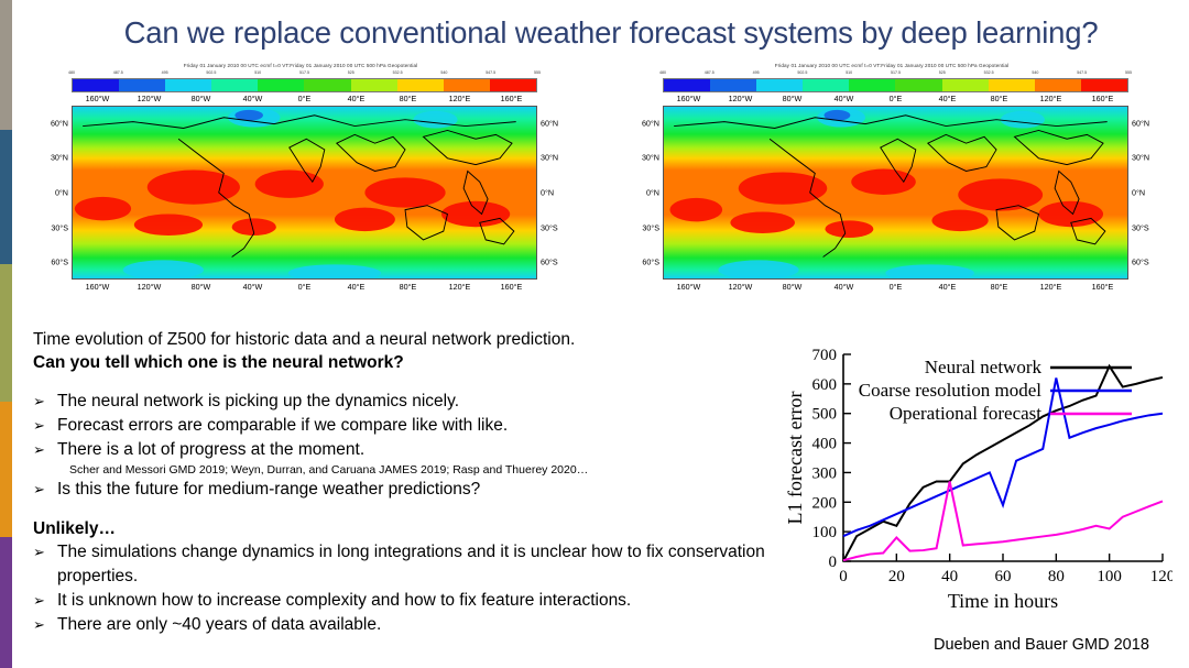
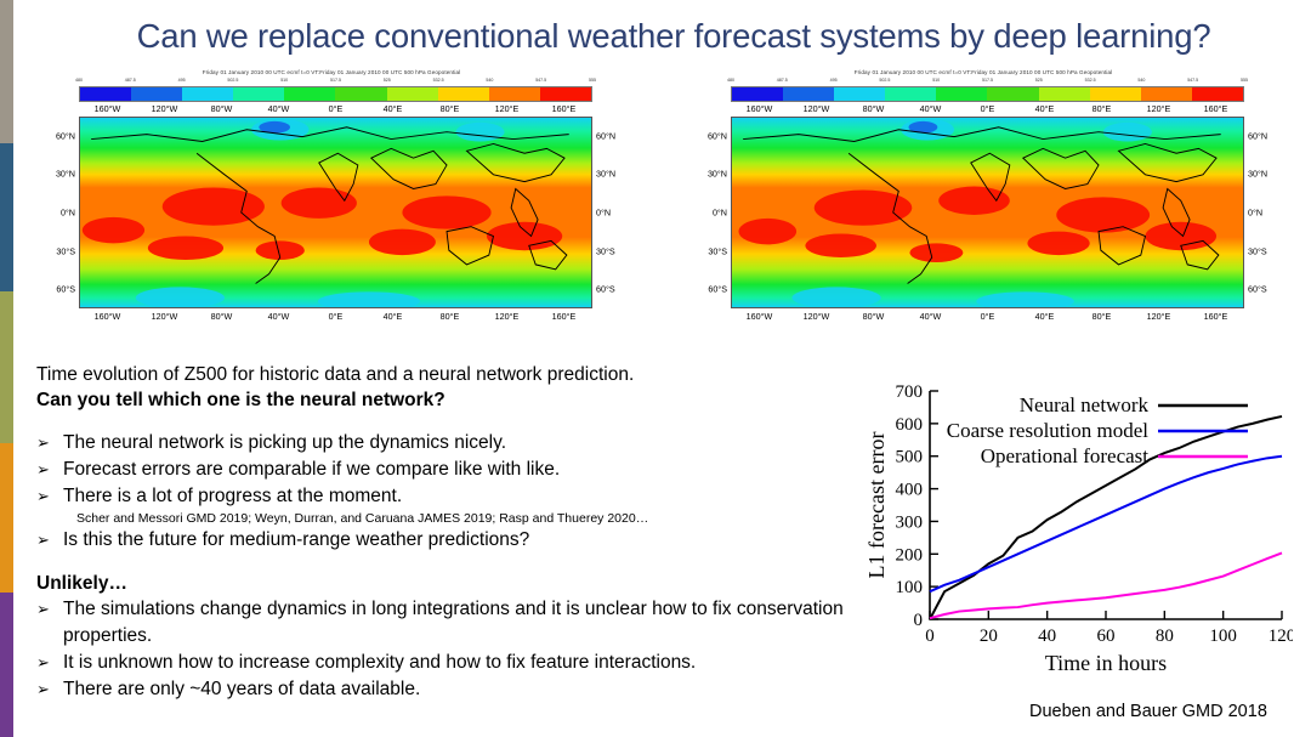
Neural network/20: 120 -> 170
Operational forecast/20: 80 -> 30
Neural network/40: 270 -> 300
Operational forecast/40: 270 -> 50
Coarse resolution model/60: 190 -> 320
Coarse resolution model/80: 620 -> 400
Neural network/100: 660 -> 580
Operational forecast/100: 110 -> 130
